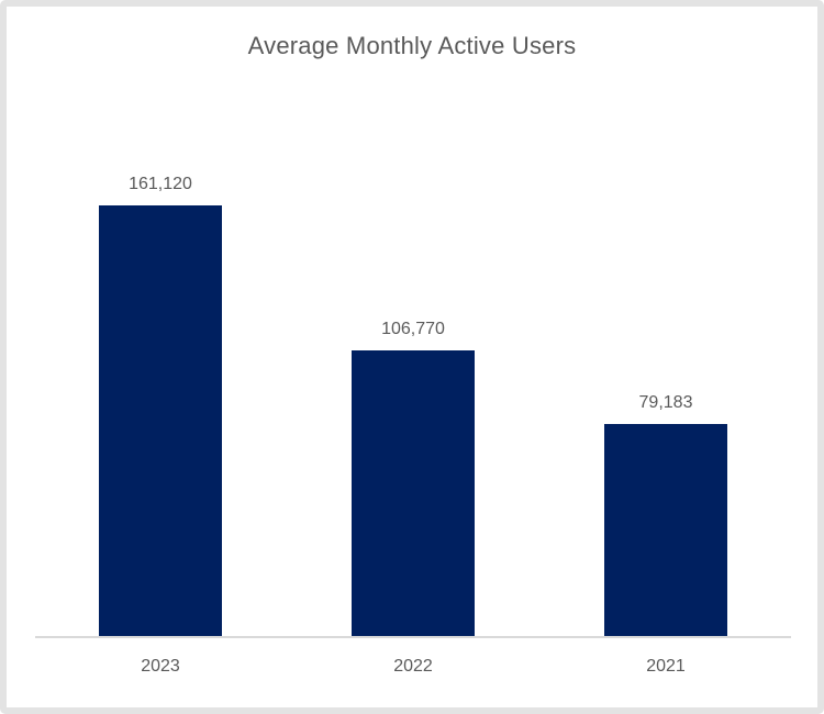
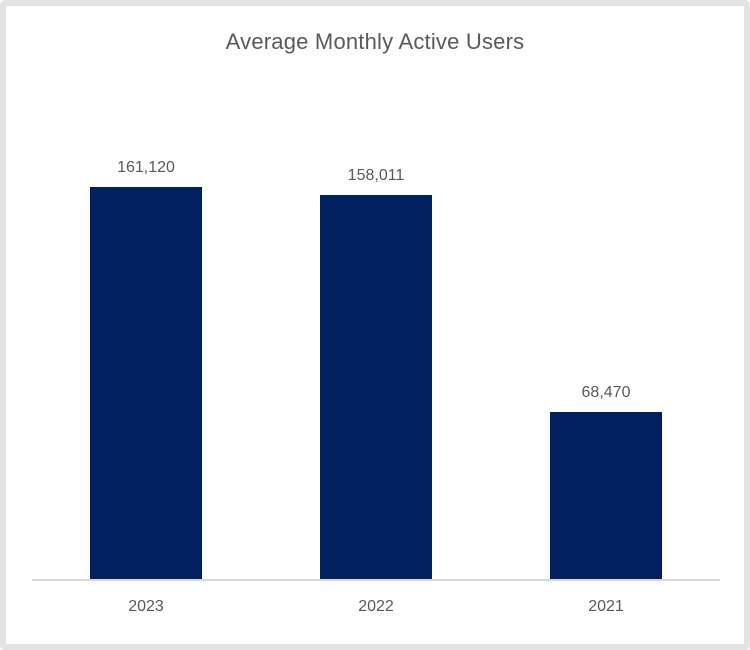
2022: 106,770 -> 158,011
2021: 79,183 -> 68,470
